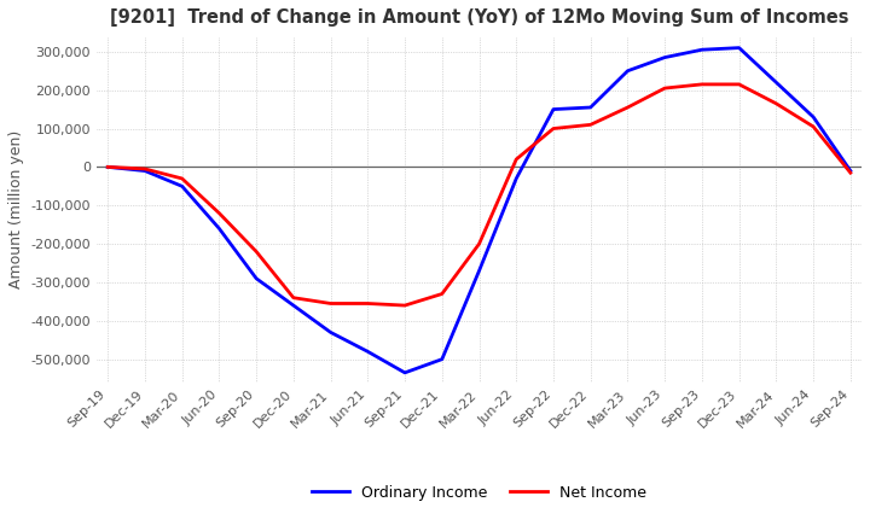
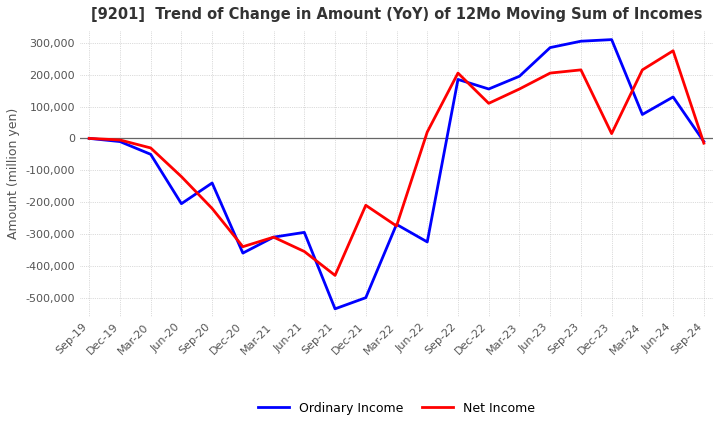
Ordinary Income/Jun-20: -160,000 -> -205,000
Ordinary Income/Sep-20: -290,000 -> -140,000
Ordinary Income/Mar-21: -430,000 -> -310,000
Net Income/Mar-21: -355,000 -> -310,000
Ordinary Income/Jun-21: -480,000 -> -295,000
Net Income/Sep-21: -360,000 -> -430,000
Net Income/Dec-21: -330,000 -> -210,000
Net Income/Mar-22: -200,000 -> -275,000
Ordinary Income/Jun-22: -30,000 -> -325,000
Ordinary Income/Sep-22: 150,000 -> 185,000
Net Income/Sep-22: 100,000 -> 205,000
Ordinary Income/Mar-23: 250,000 -> 195,000
Net Income/Dec-23: 215,000 -> 15,000
Ordinary Income/Mar-24: 220,000 -> 75,000
Net Income/Mar-24: 165,000 -> 215,000
Net Income/Jun-24: 105,000 -> 275,000
